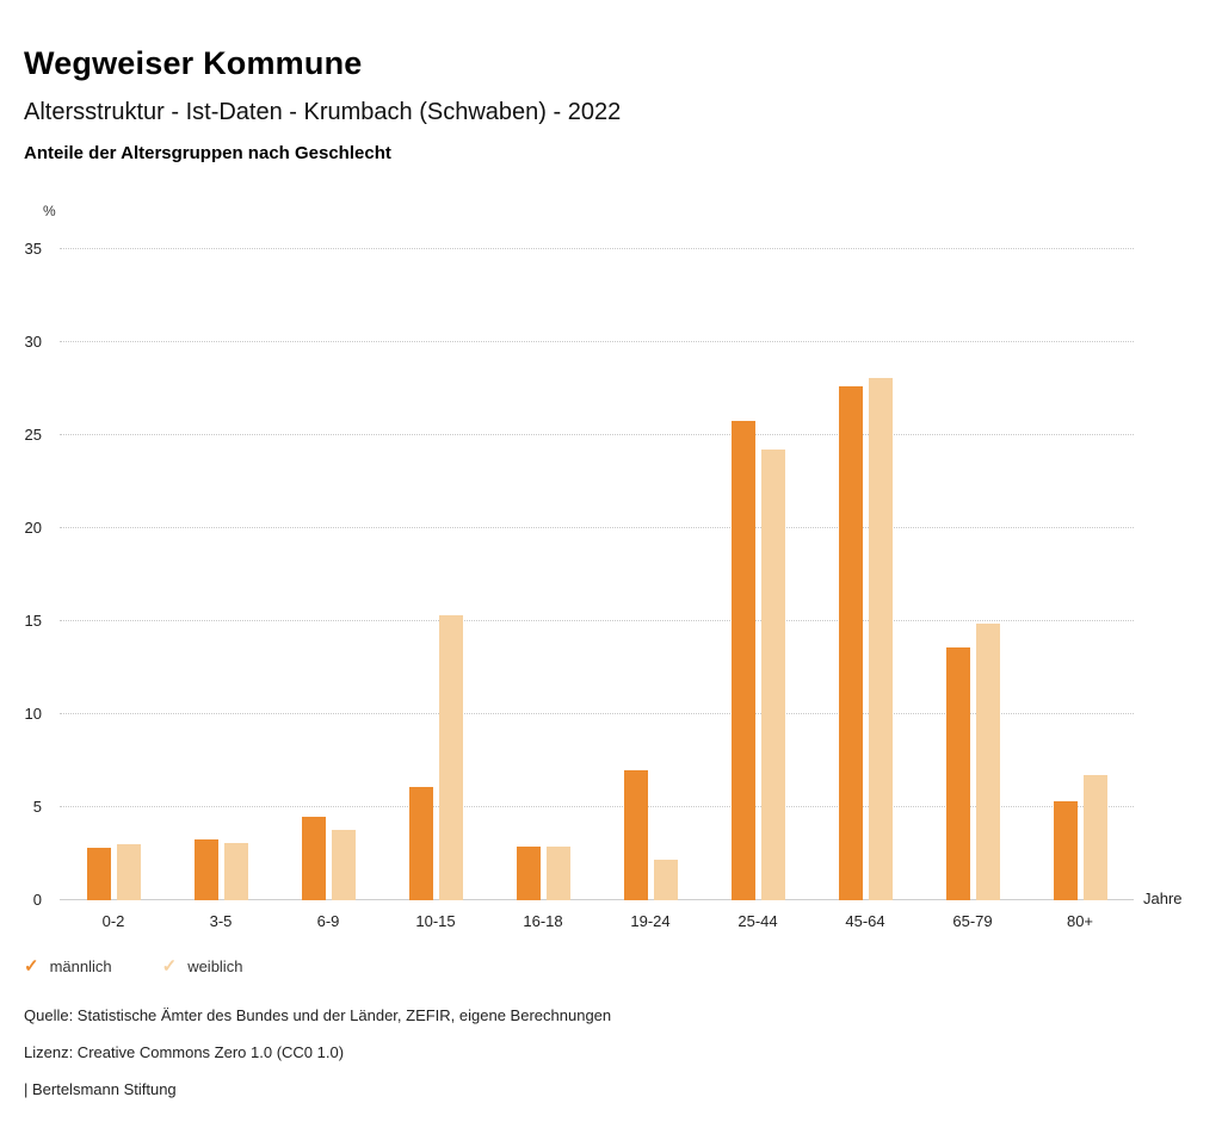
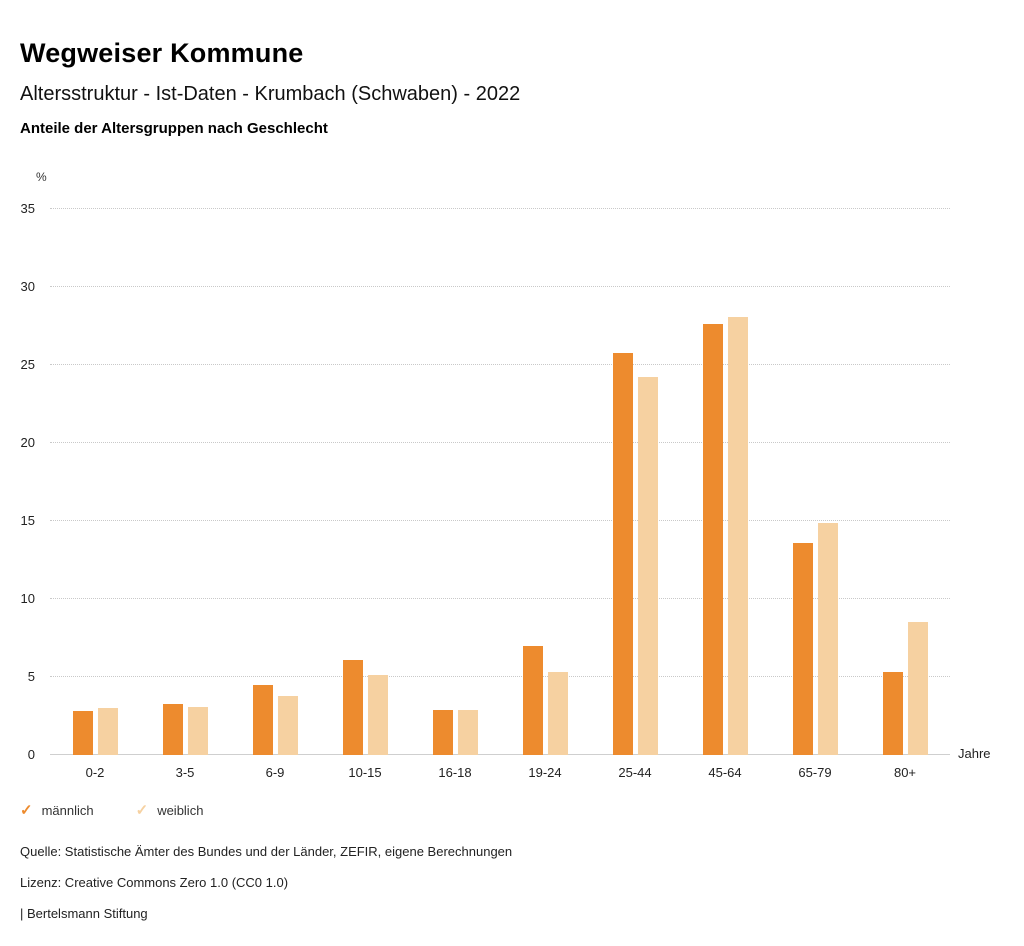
weiblich/10-15: 15.3 -> 5.1
weiblich/19-24: 2.2 -> 5.3
weiblich/80+: 6.7 -> 8.5
